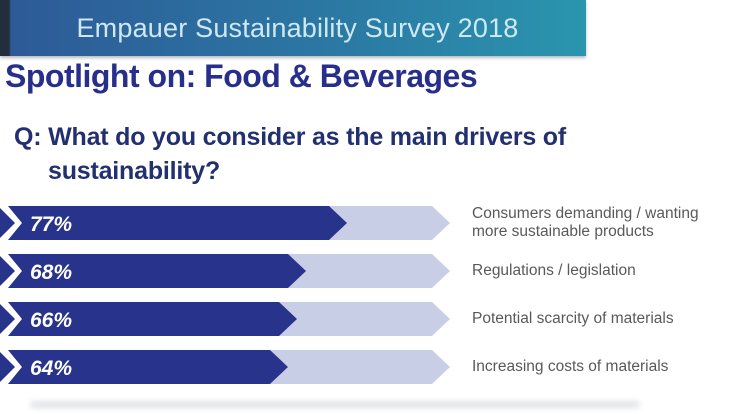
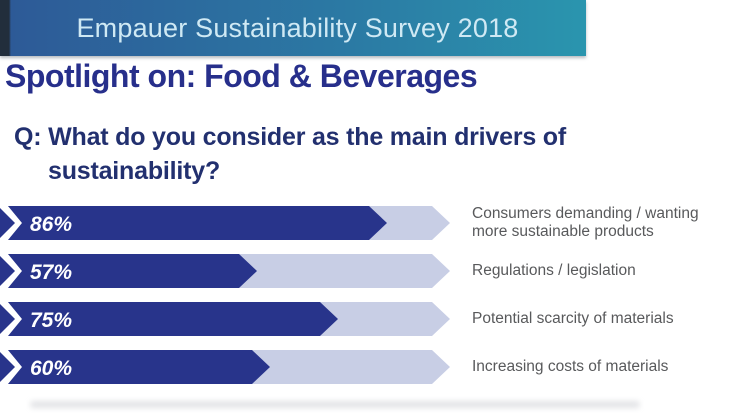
Consumers demanding / wanting more sustainable products: 77% -> 86%
Regulations / legislation: 68% -> 57%
Potential scarcity of materials: 66% -> 75%
Increasing costs of materials: 64% -> 60%
